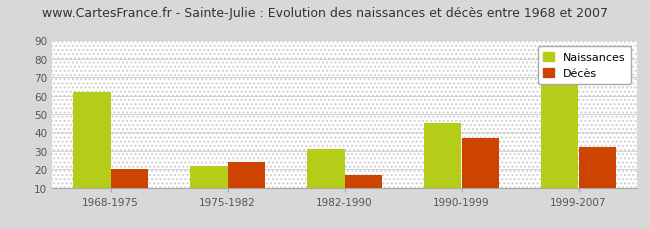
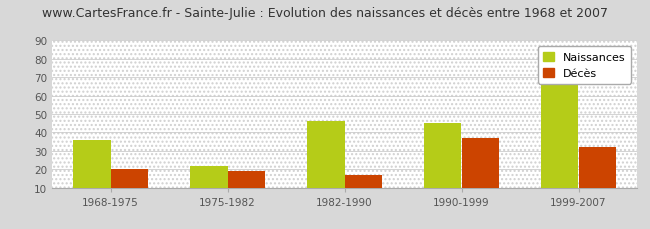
Naissances/1968-1975: 62 -> 36
Décès/1975-1982: 24 -> 19
Naissances/1982-1990: 31 -> 46
